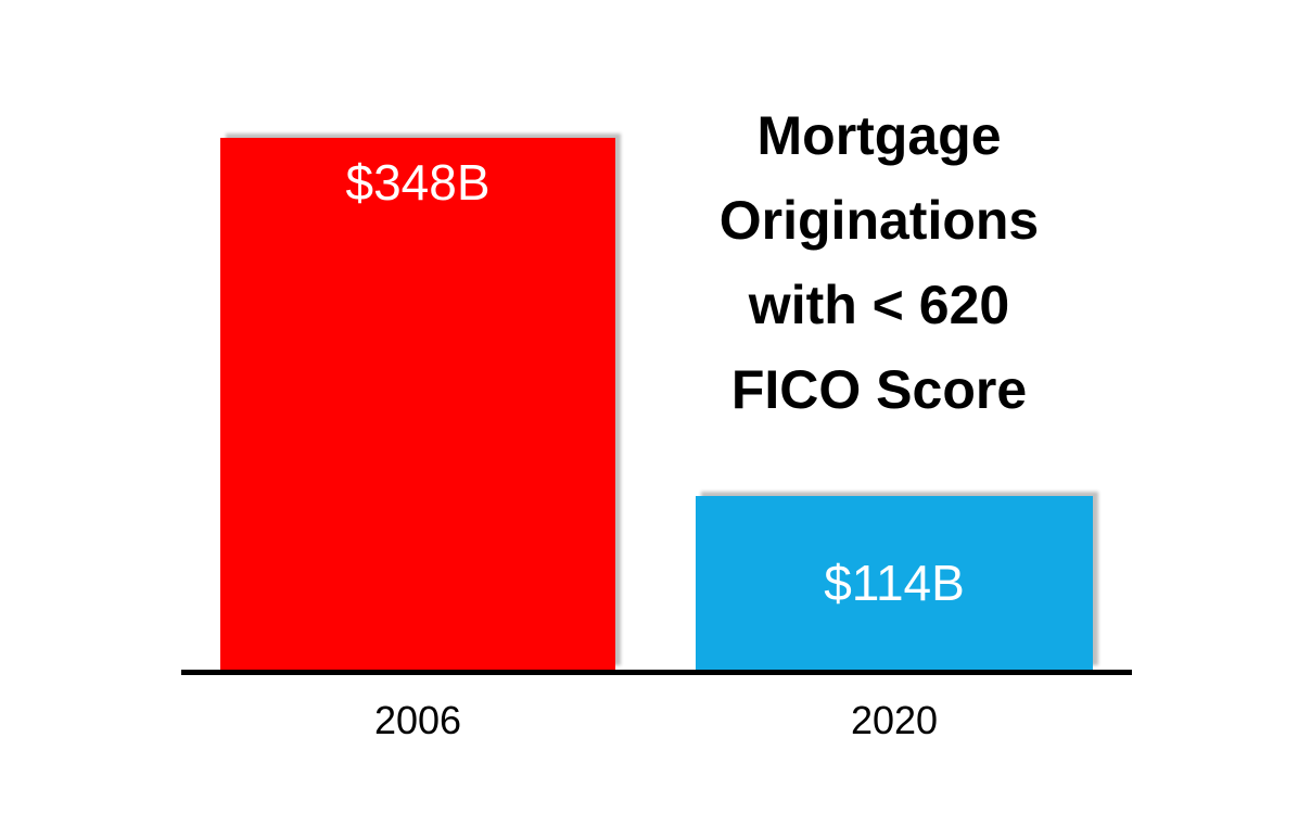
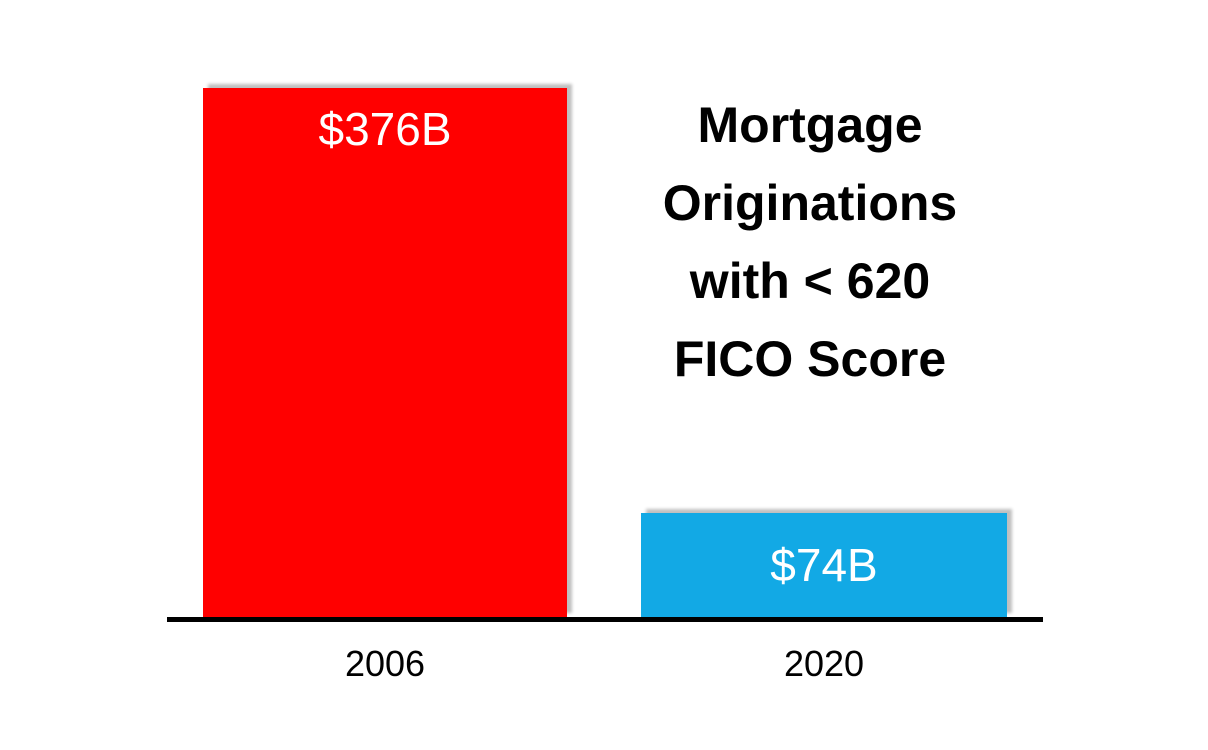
2006: $348B -> $376B
2020: $114B -> $74B
